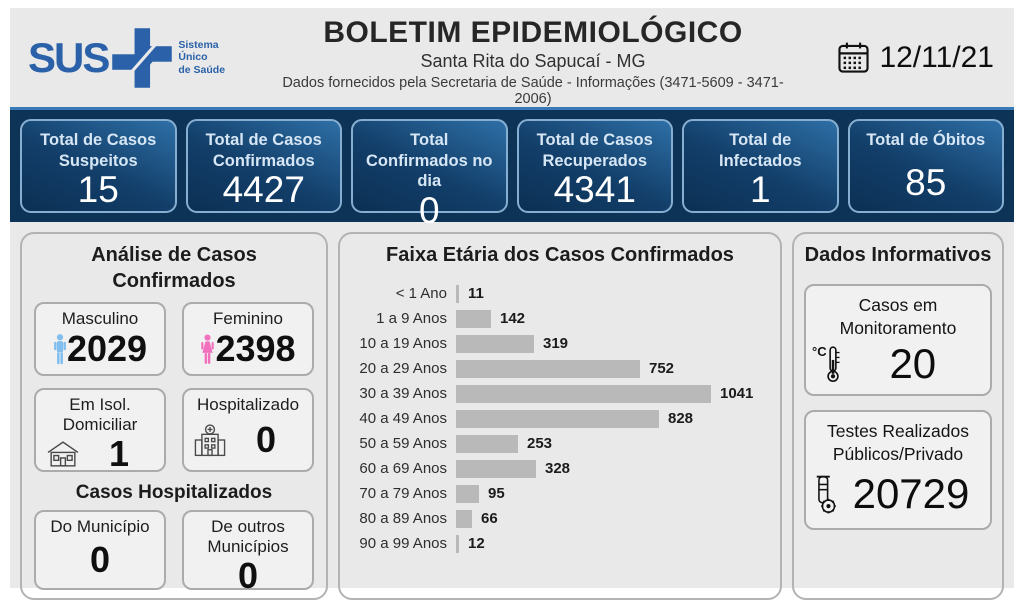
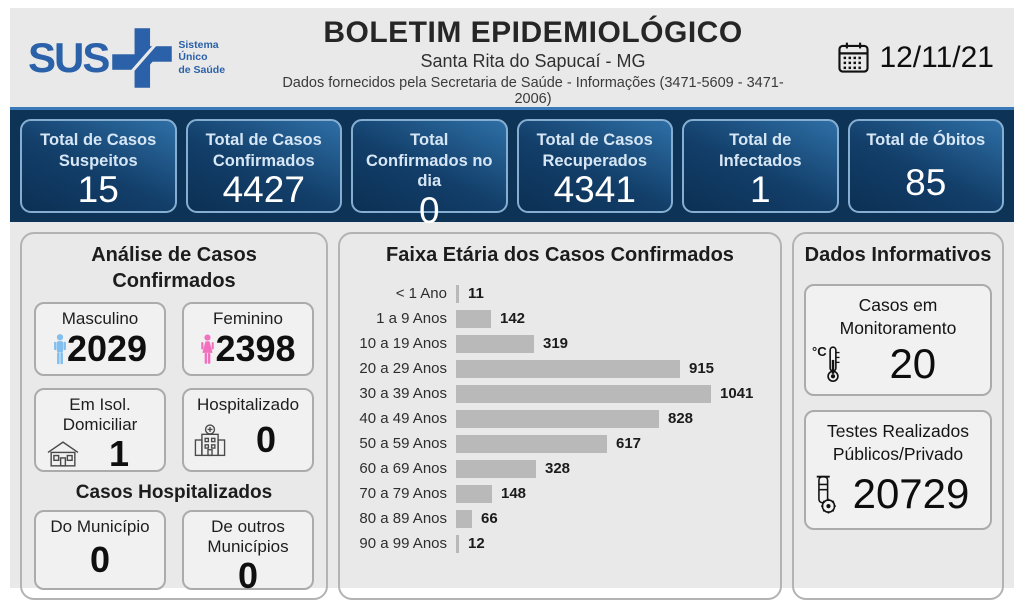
20 a 29 Anos: 752 -> 915
50 a 59 Anos: 253 -> 617
70 a 79 Anos: 95 -> 148
